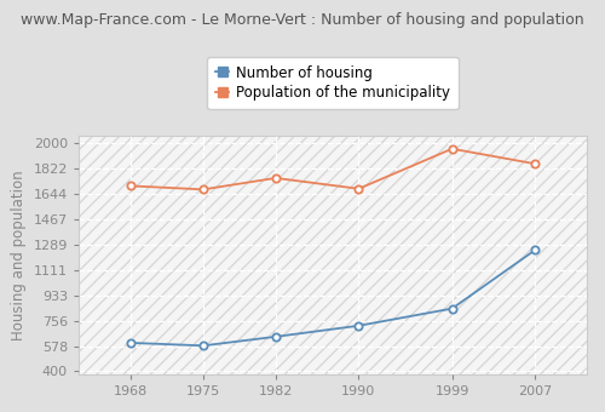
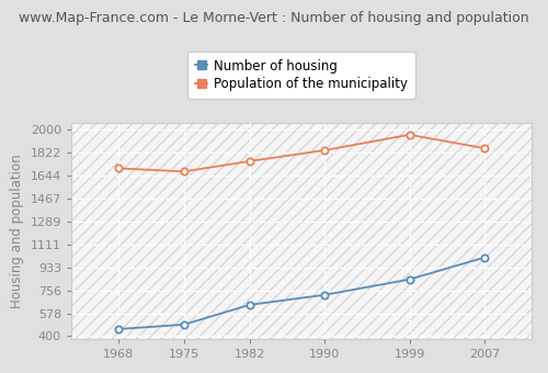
Number of housing/1968: 600 -> 460
Number of housing/1975: 580 -> 490
Population of the municipality/1990: 1680 -> 1840
Number of housing/2007: 1250 -> 1010
